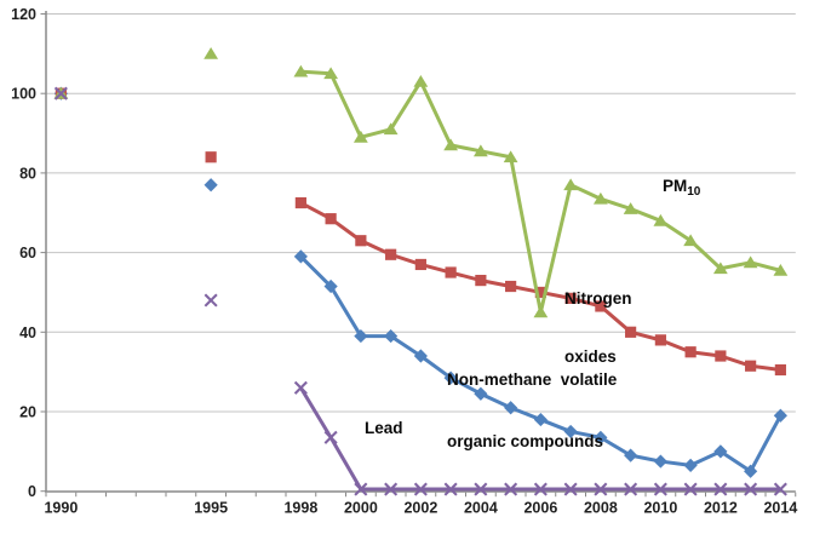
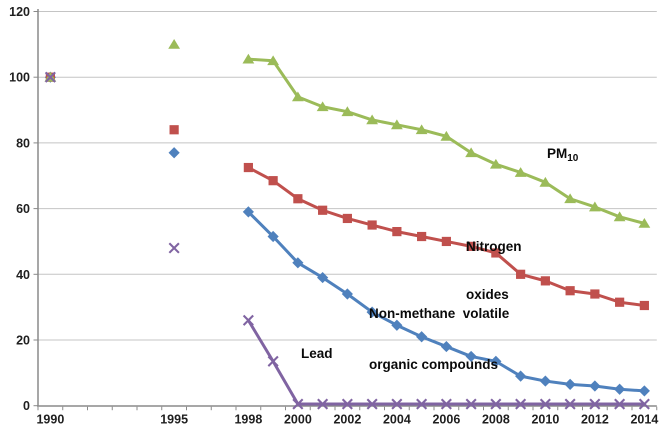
PM10/2000: 89 -> 94
Non-methane volatile organic compounds/2000: 39 -> 44
PM10/2002: 103 -> 90
PM10/2006: 45 -> 82
PM10/2012: 56 -> 60
Non-methane volatile organic compounds/2012: 10 -> 6
Non-methane volatile organic compounds/2014: 19 -> 4
